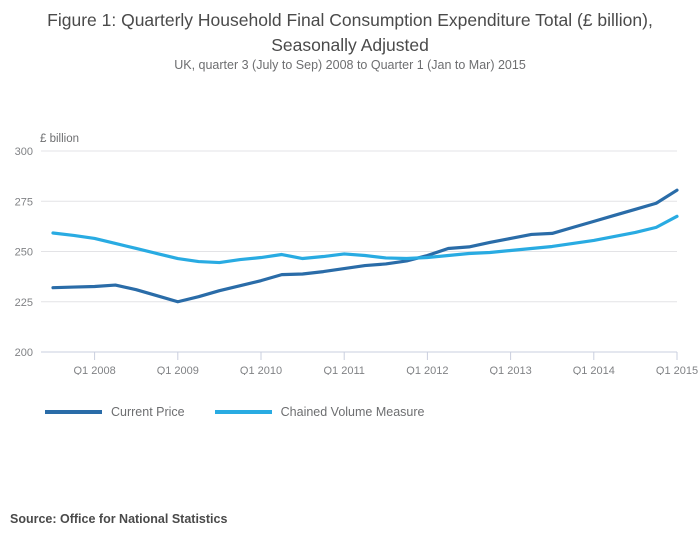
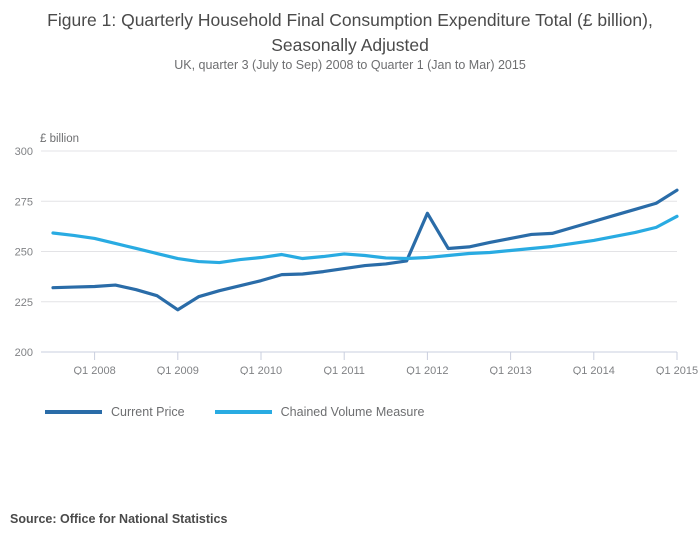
Current Price/Q1 2009: 225 -> 221
Current Price/Q1 2012: 248 -> 269
